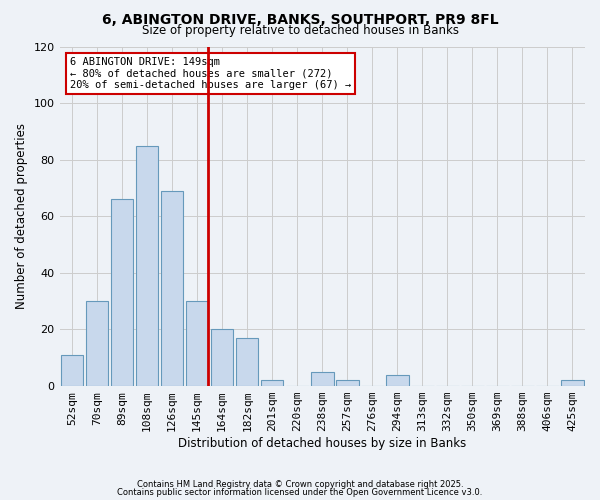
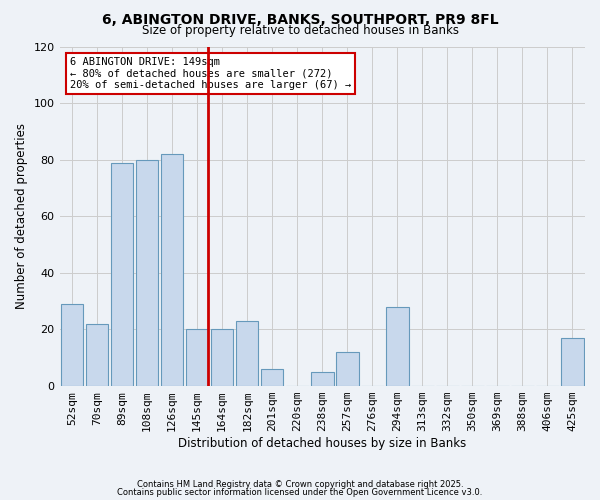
52sqm: 11 -> 29
70sqm: 30 -> 22
89sqm: 66 -> 79
108sqm: 85 -> 80
126sqm: 69 -> 82
145sqm: 30 -> 20
182sqm: 17 -> 23
201sqm: 2 -> 6
257sqm: 2 -> 12
294sqm: 4 -> 28
425sqm: 2 -> 17
